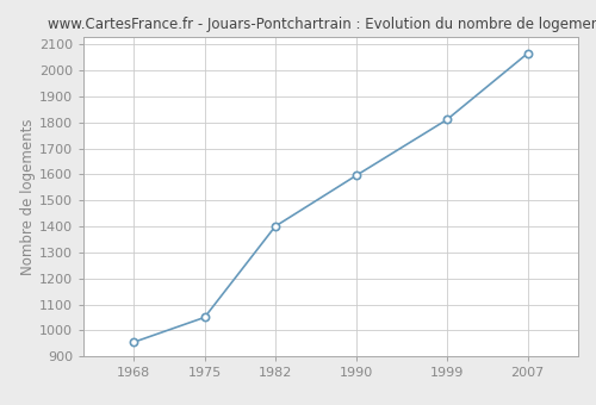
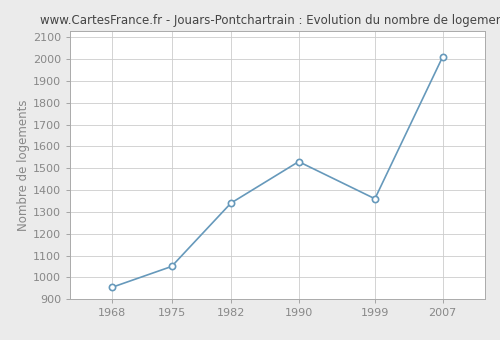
1982: 1400 -> 1340
1990: 1595 -> 1530
1999: 1810 -> 1360
2007: 2065 -> 2010
